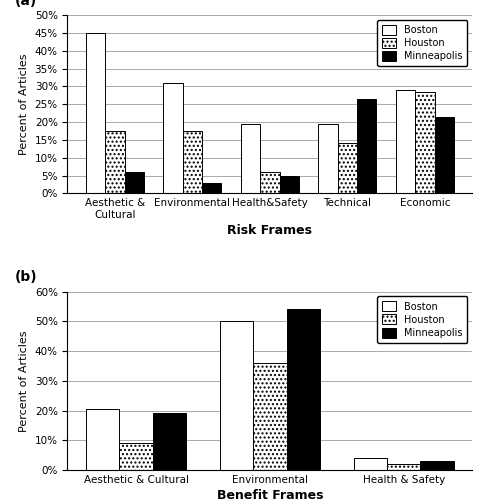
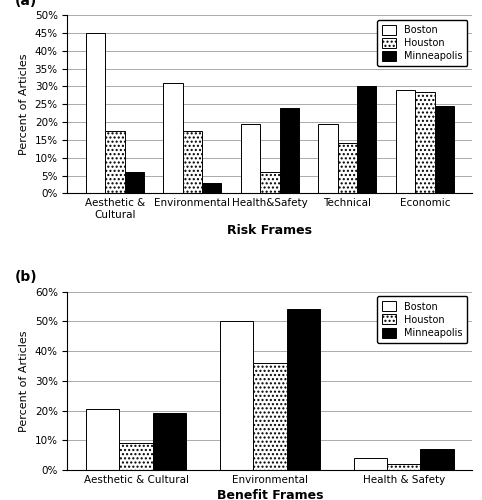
Minneapolis/Health&Safety: 5.0% -> 24.0%
Minneapolis/Technical: 26.5% -> 30.0%
Minneapolis/Economic: 21.5% -> 24.5%
Minneapolis/Health & Safety: 3% -> 7%
